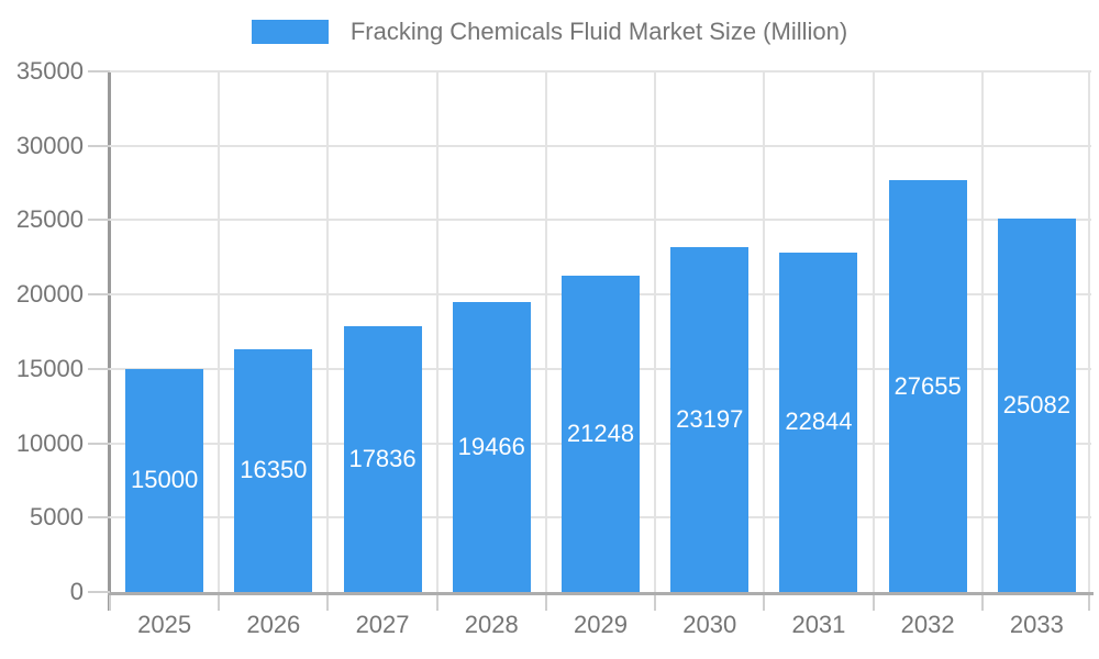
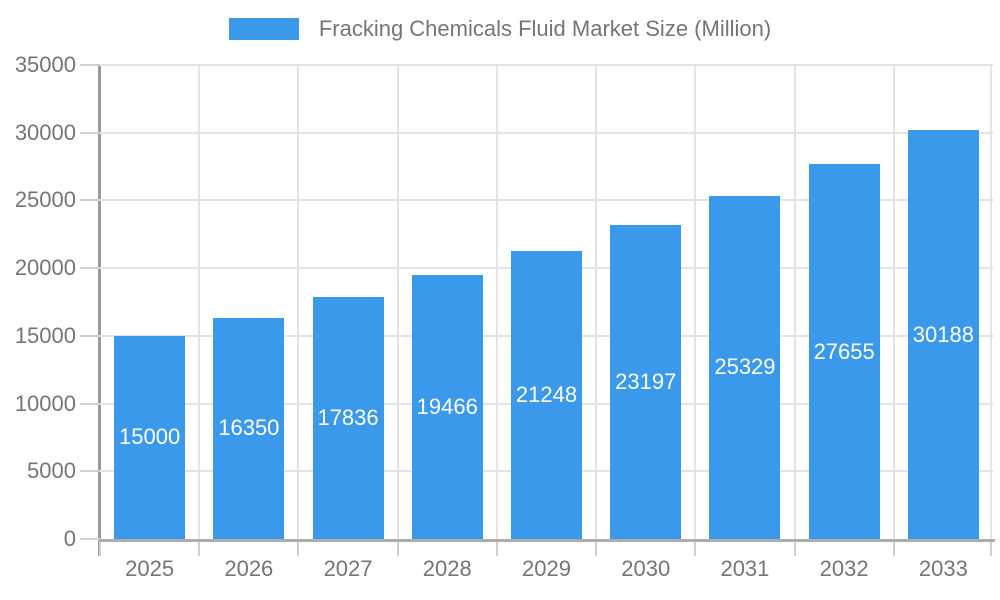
2031: 22844 -> 25329
2033: 25082 -> 30188
